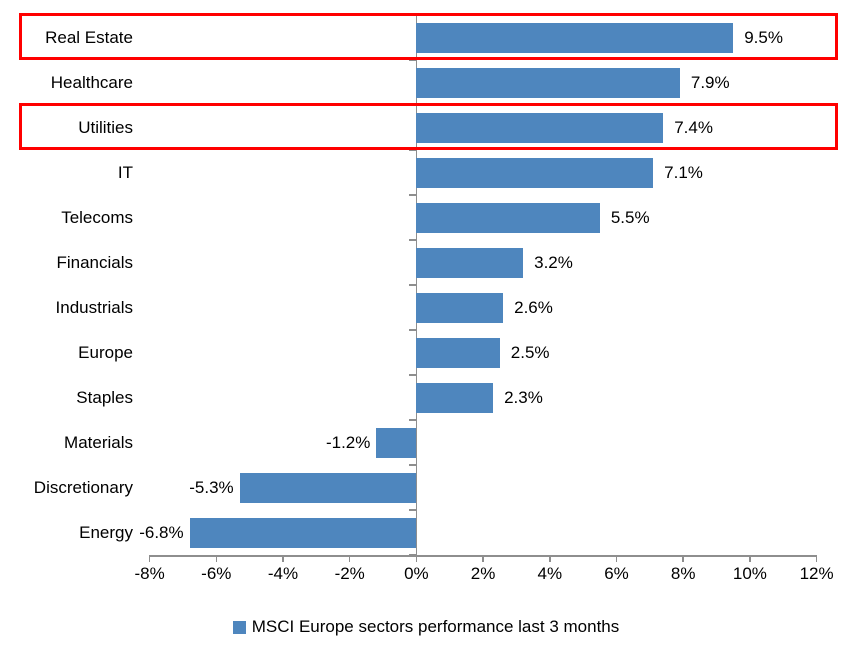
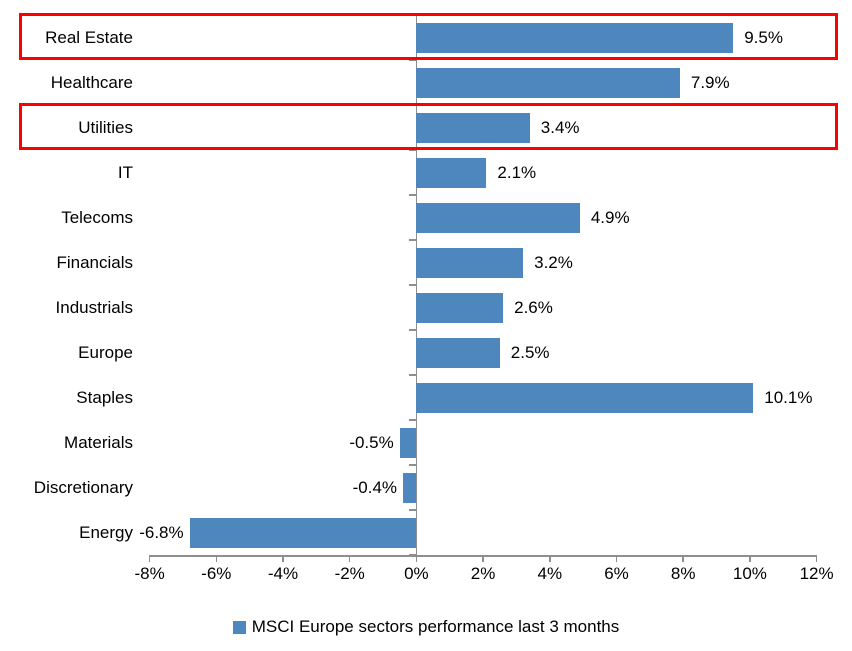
Utilities: 7.4% -> 3.4%
IT: 7.1% -> 2.1%
Telecoms: 5.5% -> 4.9%
Staples: 2.3% -> 10.1%
Materials: -1.2% -> -0.5%
Discretionary: -5.3% -> -0.4%
